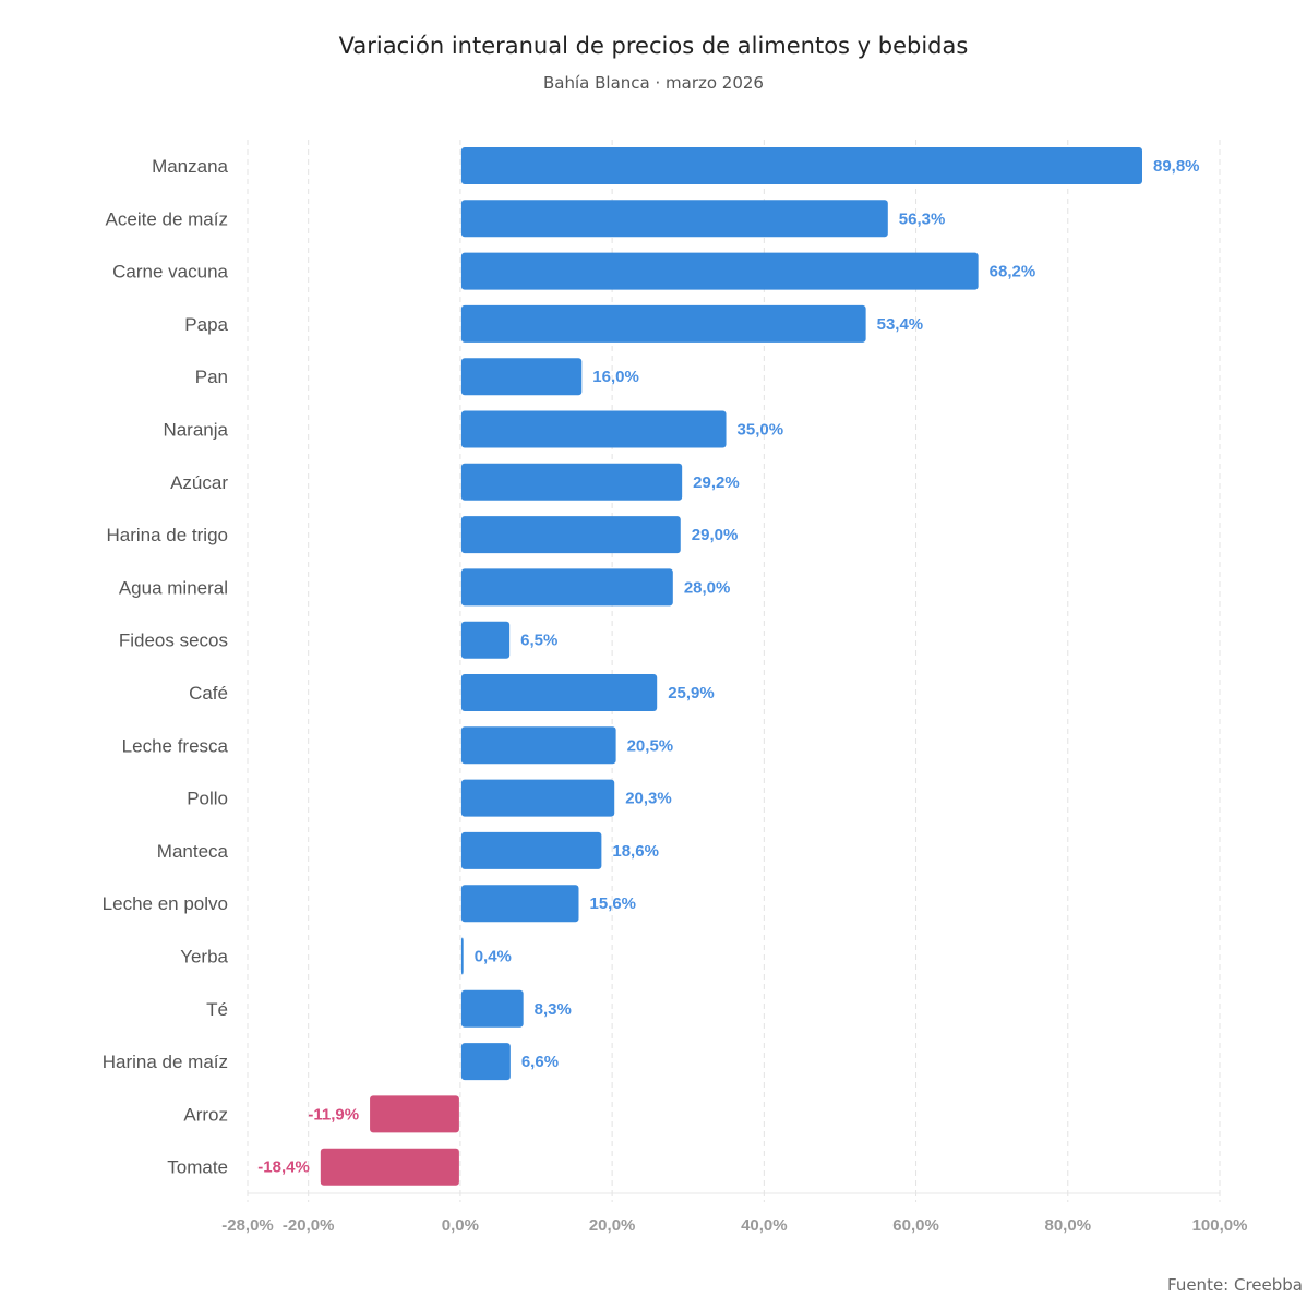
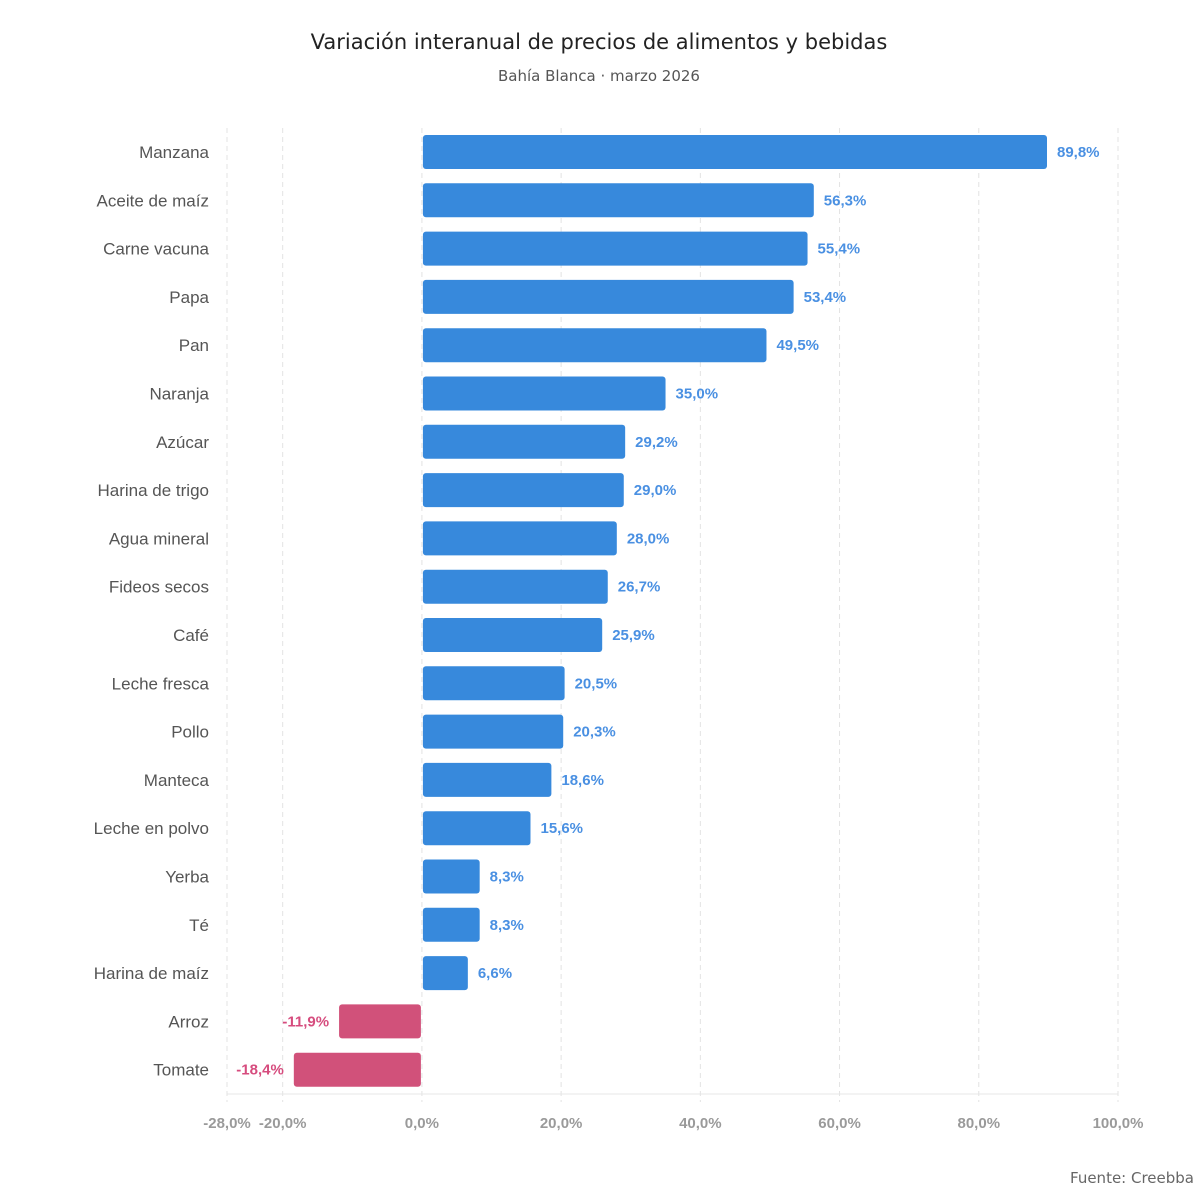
Carne vacuna: 68,2% -> 55,4%
Pan: 16,0% -> 49,5%
Fideos secos: 6,5% -> 26,7%
Yerba: 0,4% -> 8,3%
